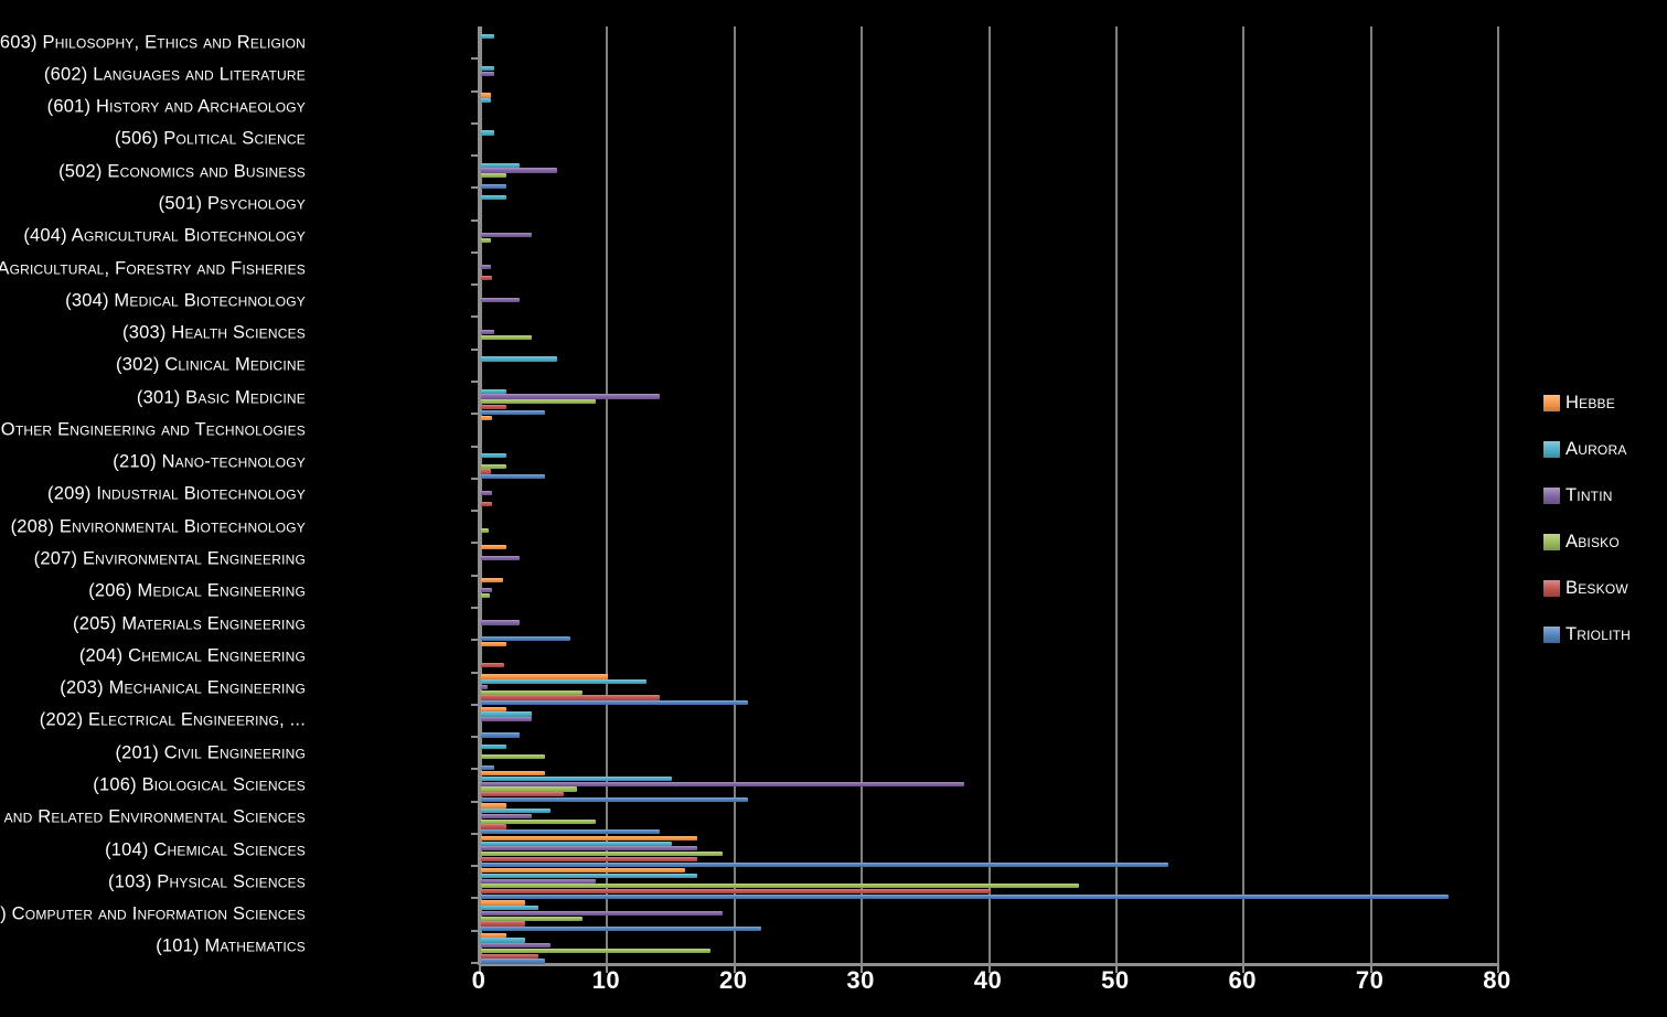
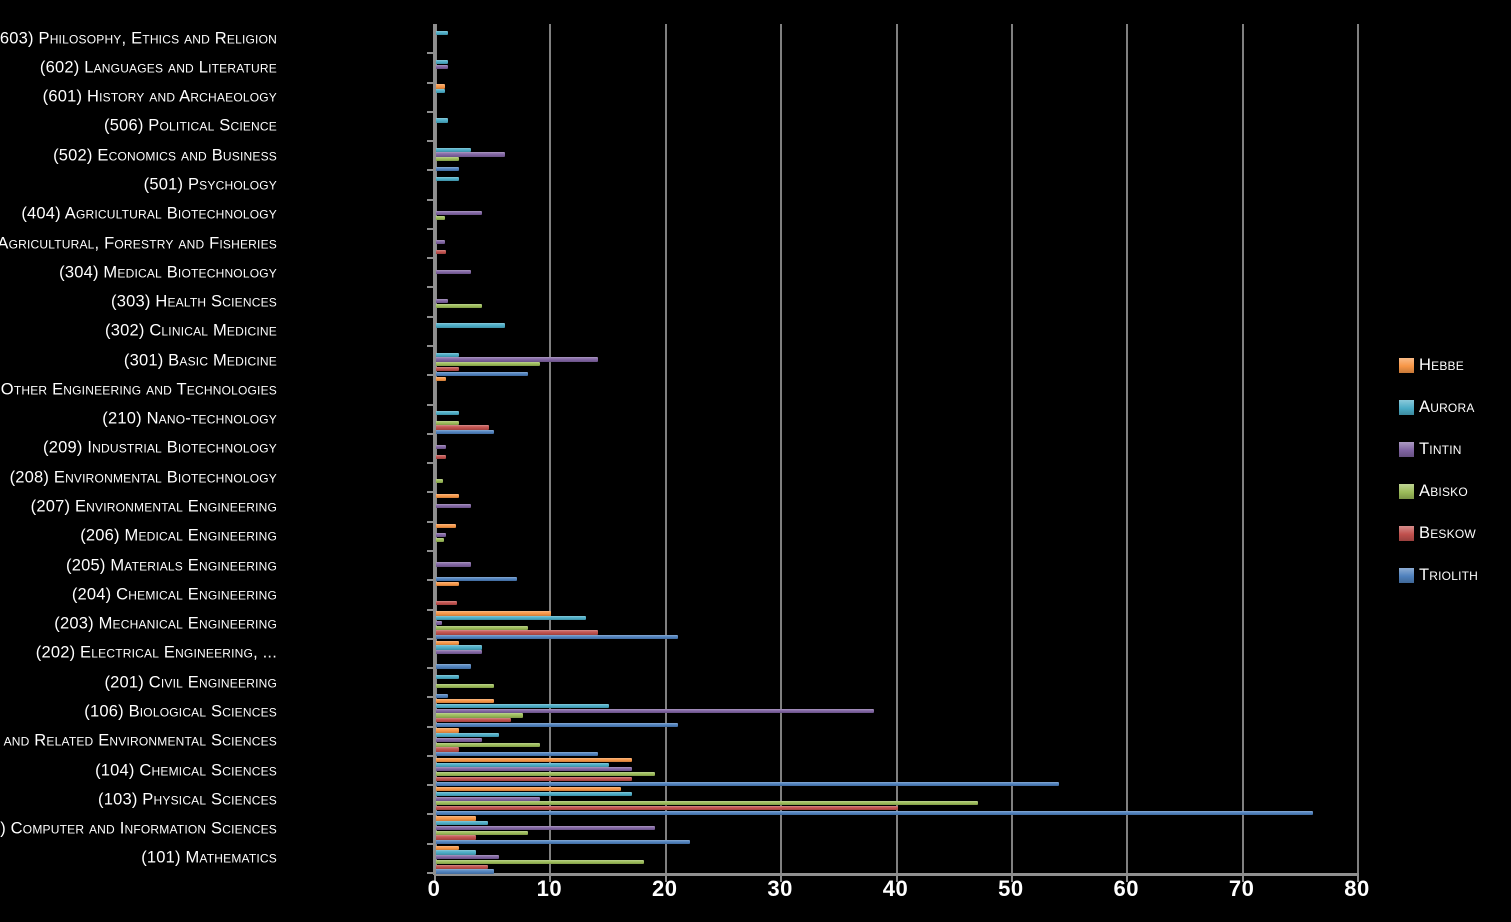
Triolith/(301) Basic Medicine: 5 -> 8
Beskow/(210) Nano-technology: 0.8 -> 4.6
